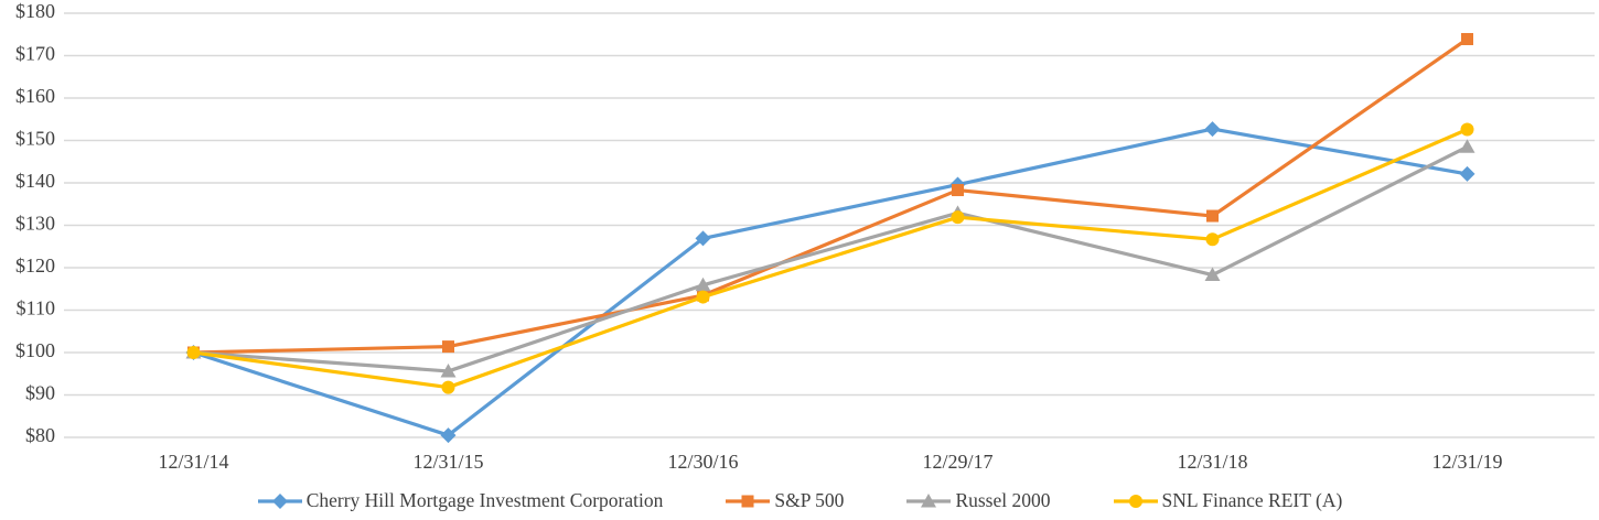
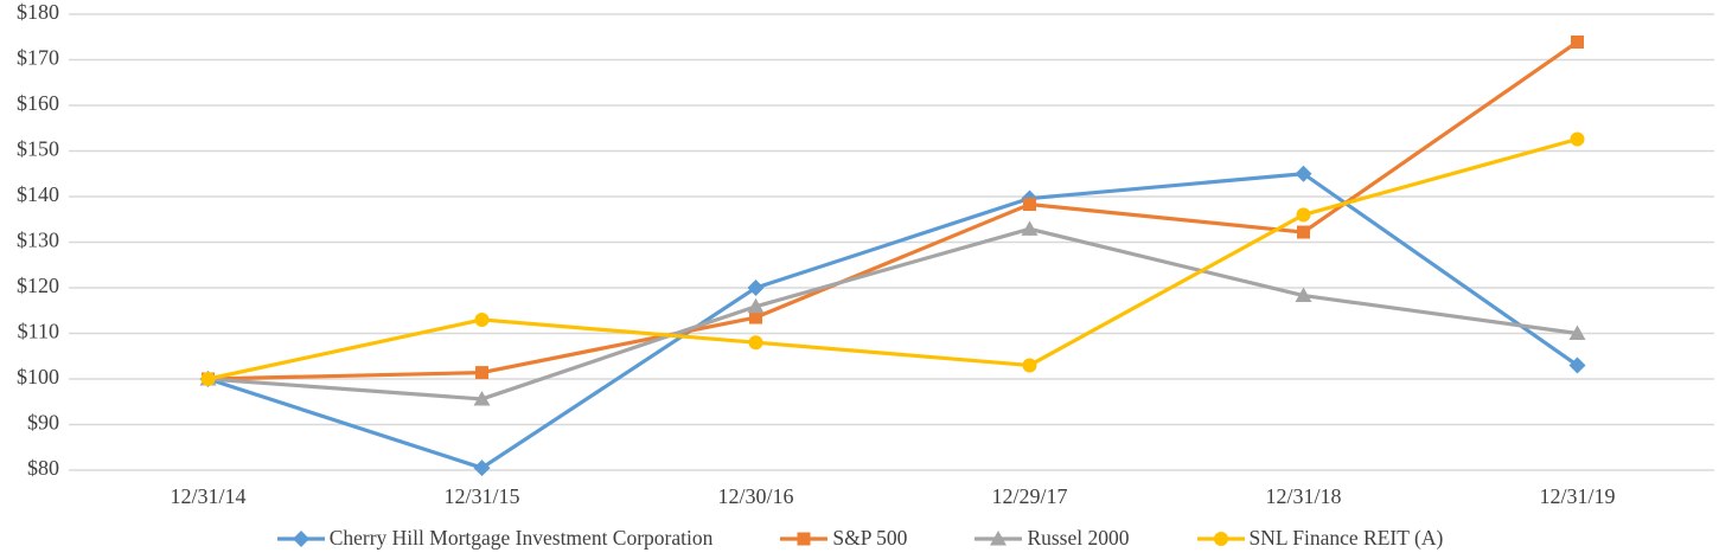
SNL Finance REIT (A)/12/31/15: $92 -> $113
Cherry Hill Mortgage Investment Corporation/12/30/16: $127 -> $120
SNL Finance REIT (A)/12/30/16: $113 -> $108
SNL Finance REIT (A)/12/29/17: $132 -> $103
Cherry Hill Mortgage Investment Corporation/12/31/18: $153 -> $145
SNL Finance REIT (A)/12/31/18: $127 -> $136
Cherry Hill Mortgage Investment Corporation/12/31/19: $142 -> $103
Russel 2000/12/31/19: $148 -> $110
